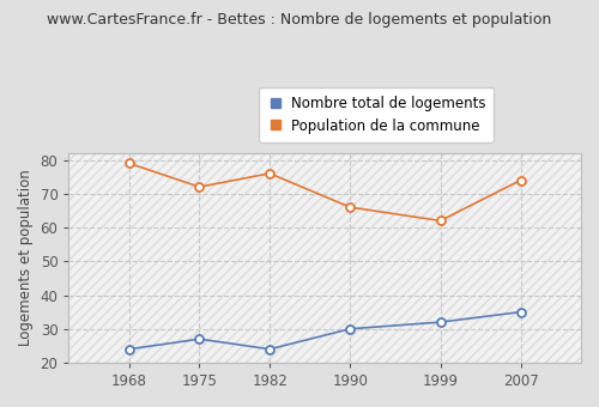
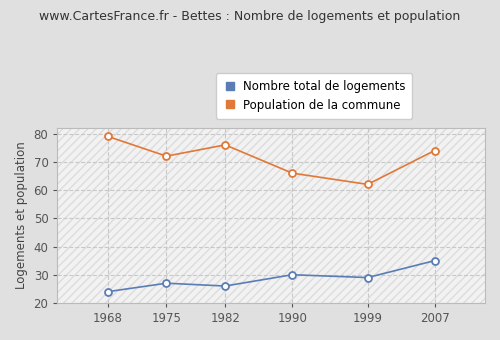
Nombre total de logements/1982: 24 -> 26
Nombre total de logements/1999: 32 -> 29
